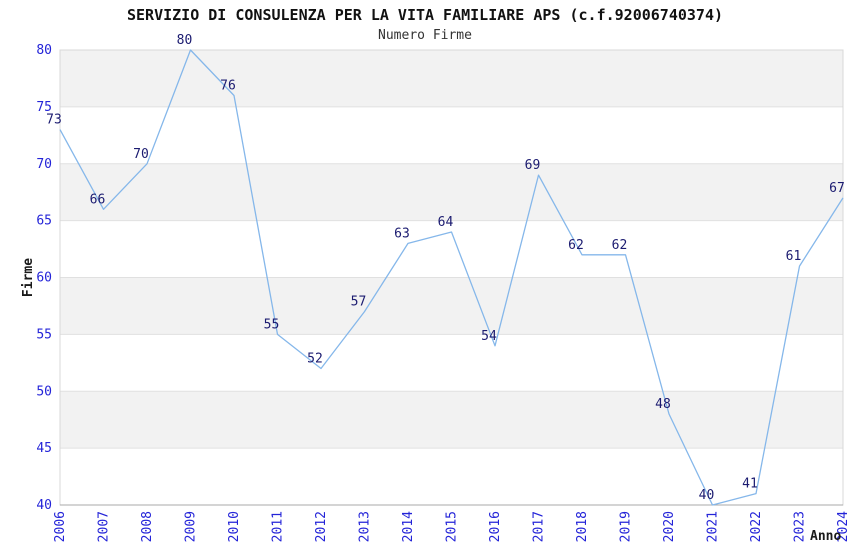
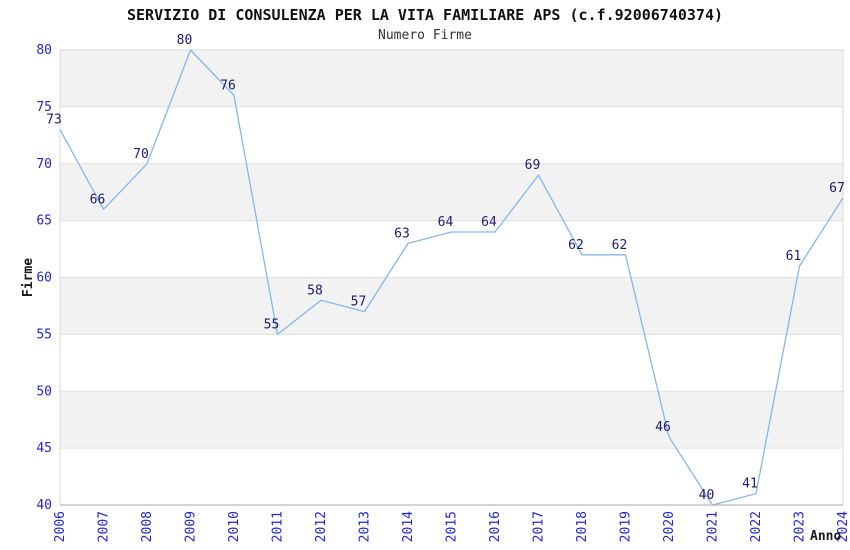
2012: 52 -> 58
2016: 54 -> 64
2020: 48 -> 46
